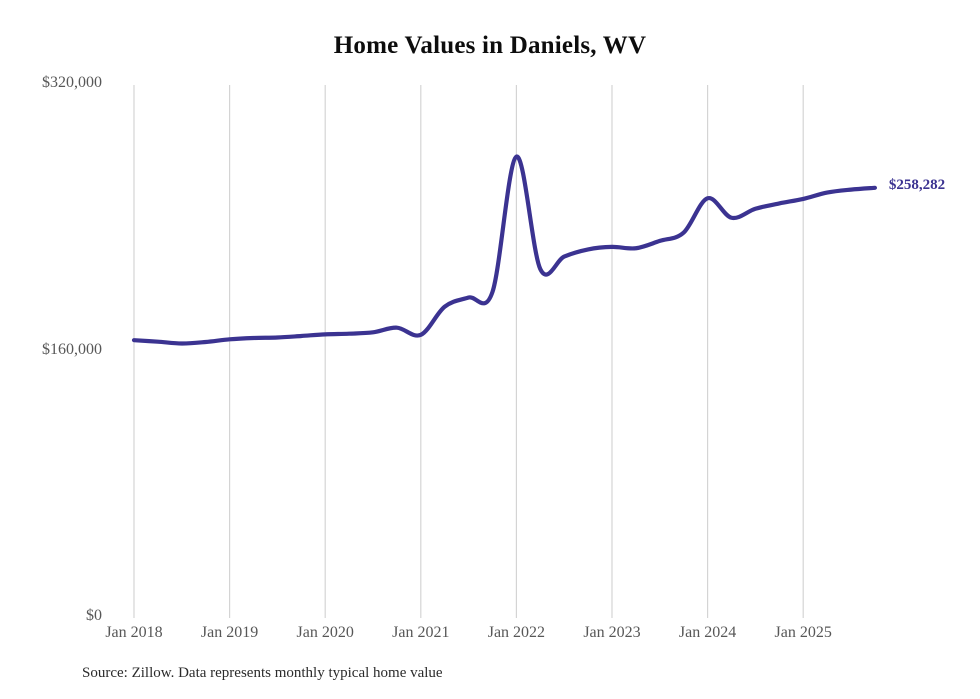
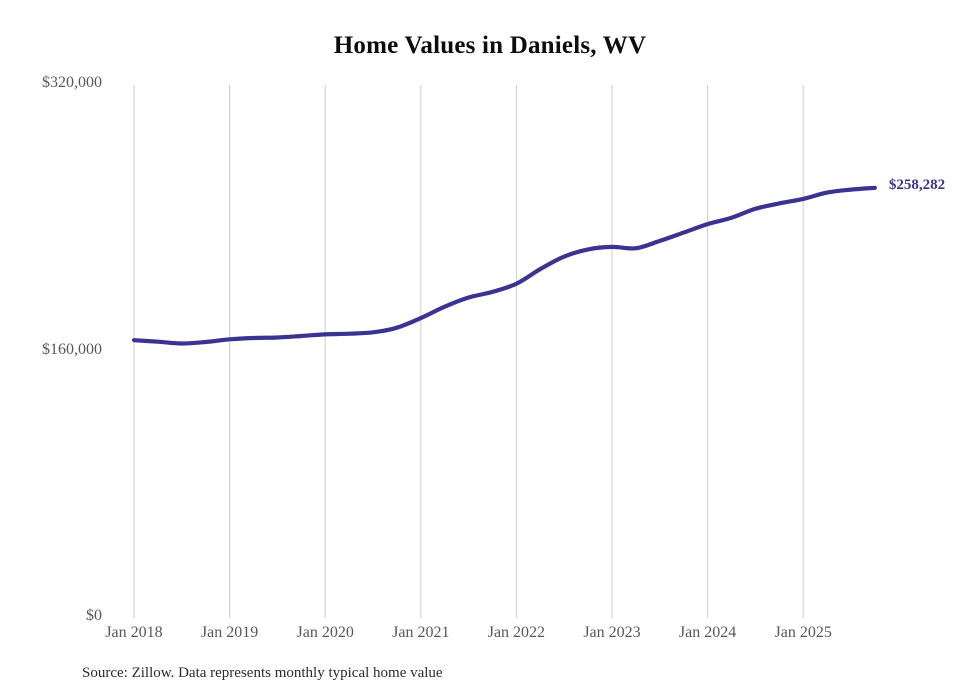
Jan 2021: $170000 -> $180000
Jan 2022: $277000 -> $201000
Jan 2024: $252000 -> $236000
